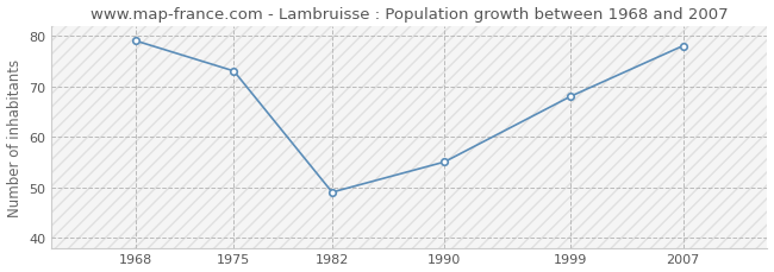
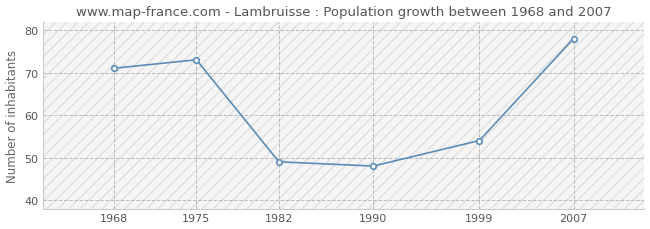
1968: 79 -> 71
1990: 55 -> 48
1999: 68 -> 54
